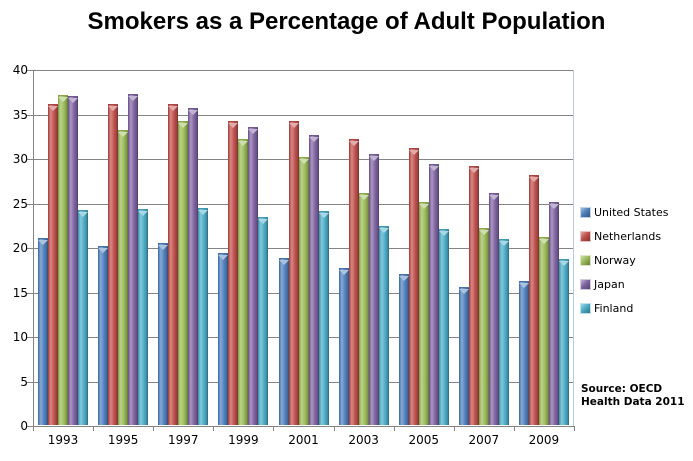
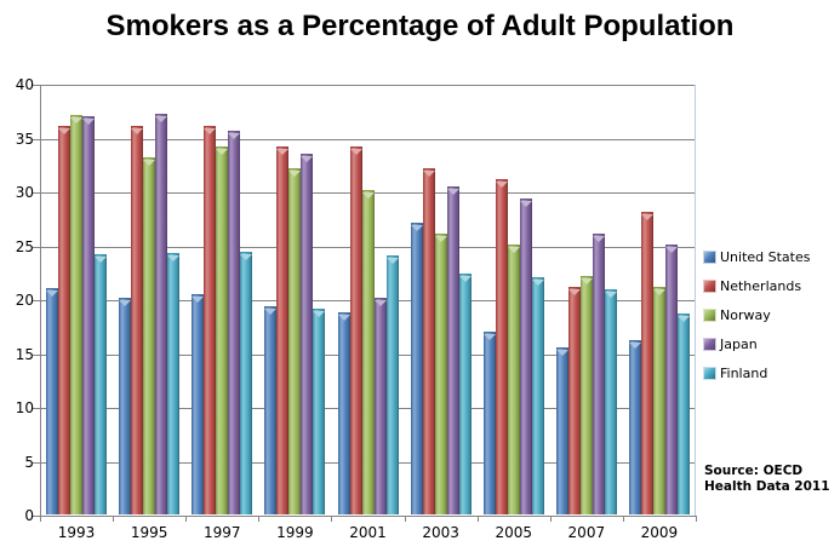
Finland/1999: 23 -> 19
Japan/2001: 32 -> 20
United States/2003: 18 -> 27
Netherlands/2007: 29 -> 21
